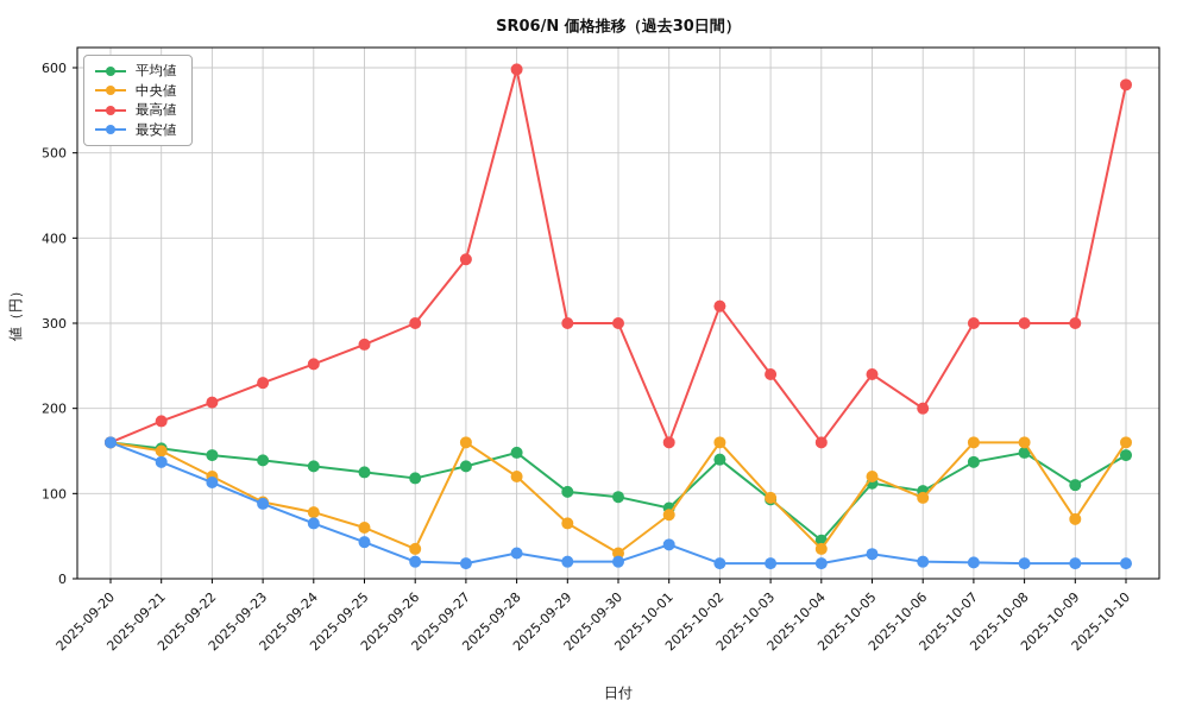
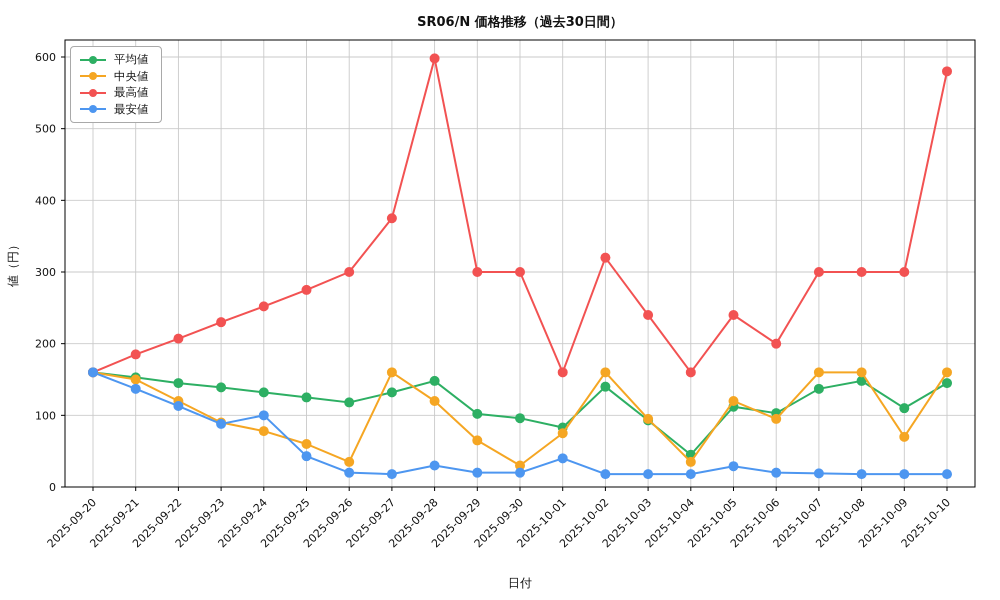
最安値/2025-09-24: 60 -> 100
